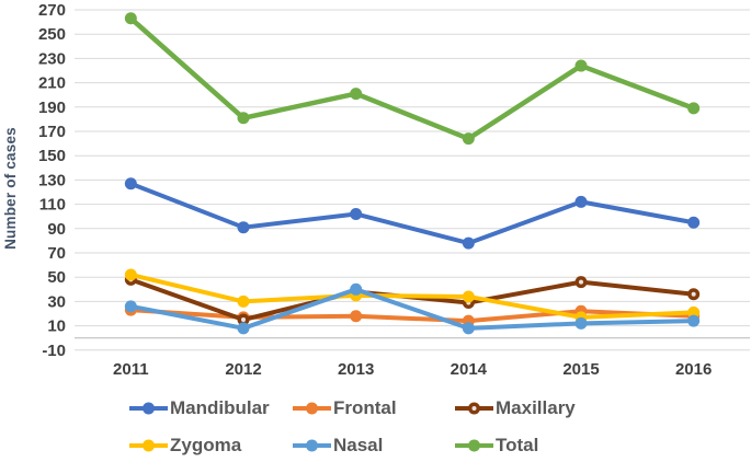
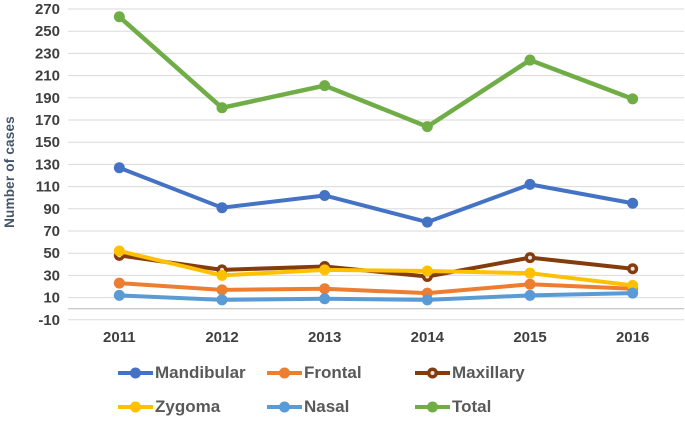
Nasal/2011: 26 -> 12
Maxillary/2012: 15 -> 35
Nasal/2013: 40 -> 9
Zygoma/2015: 17 -> 32
